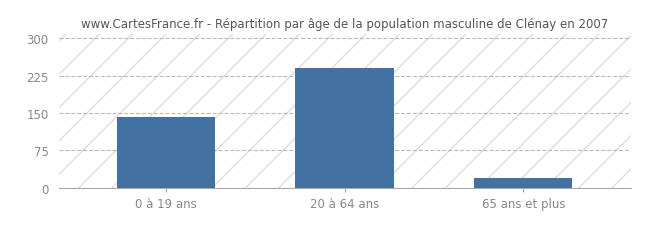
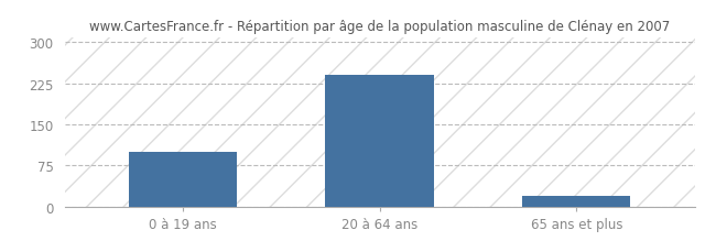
0 à 19 ans: 142 -> 100
